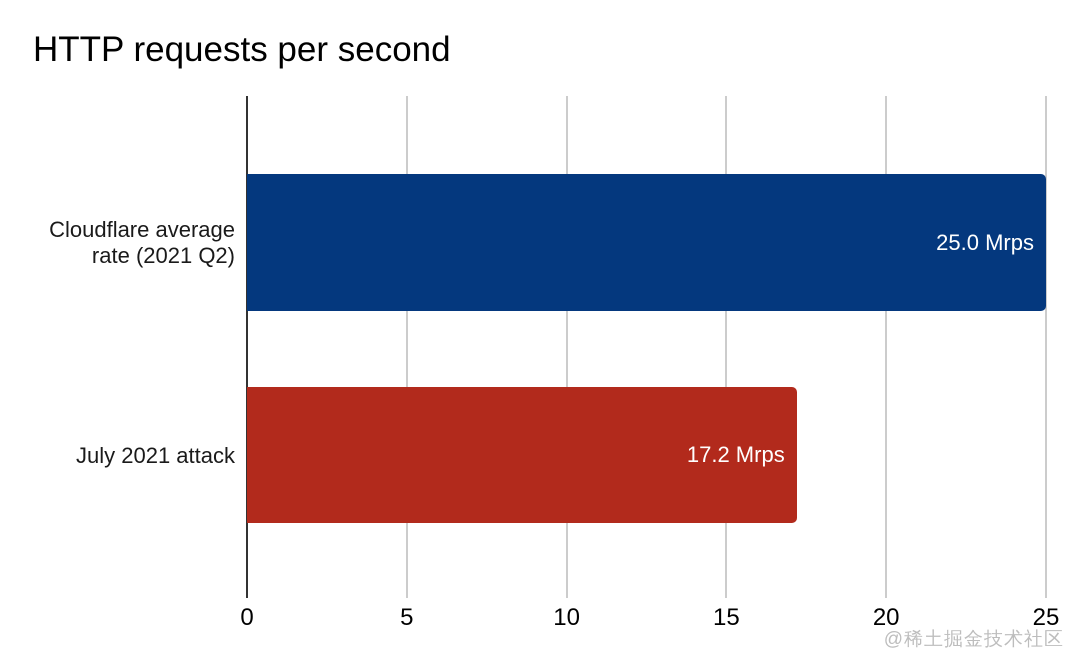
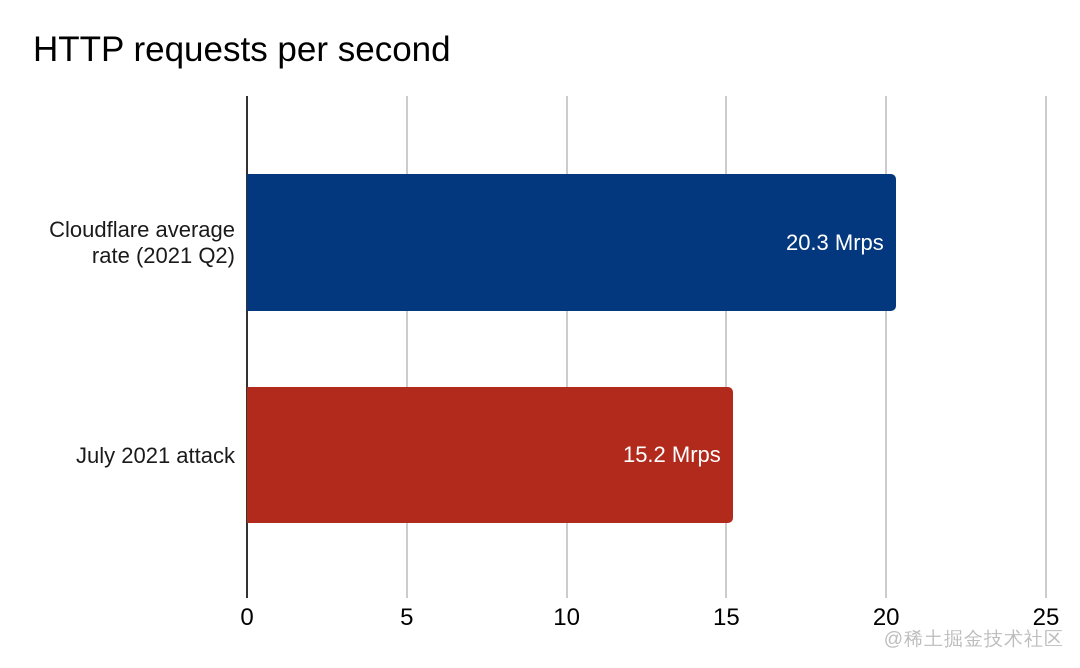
Cloudflare average rate (2021 Q2): 25.0 -> 20.3
July 2021 attack: 17.2 -> 15.2
